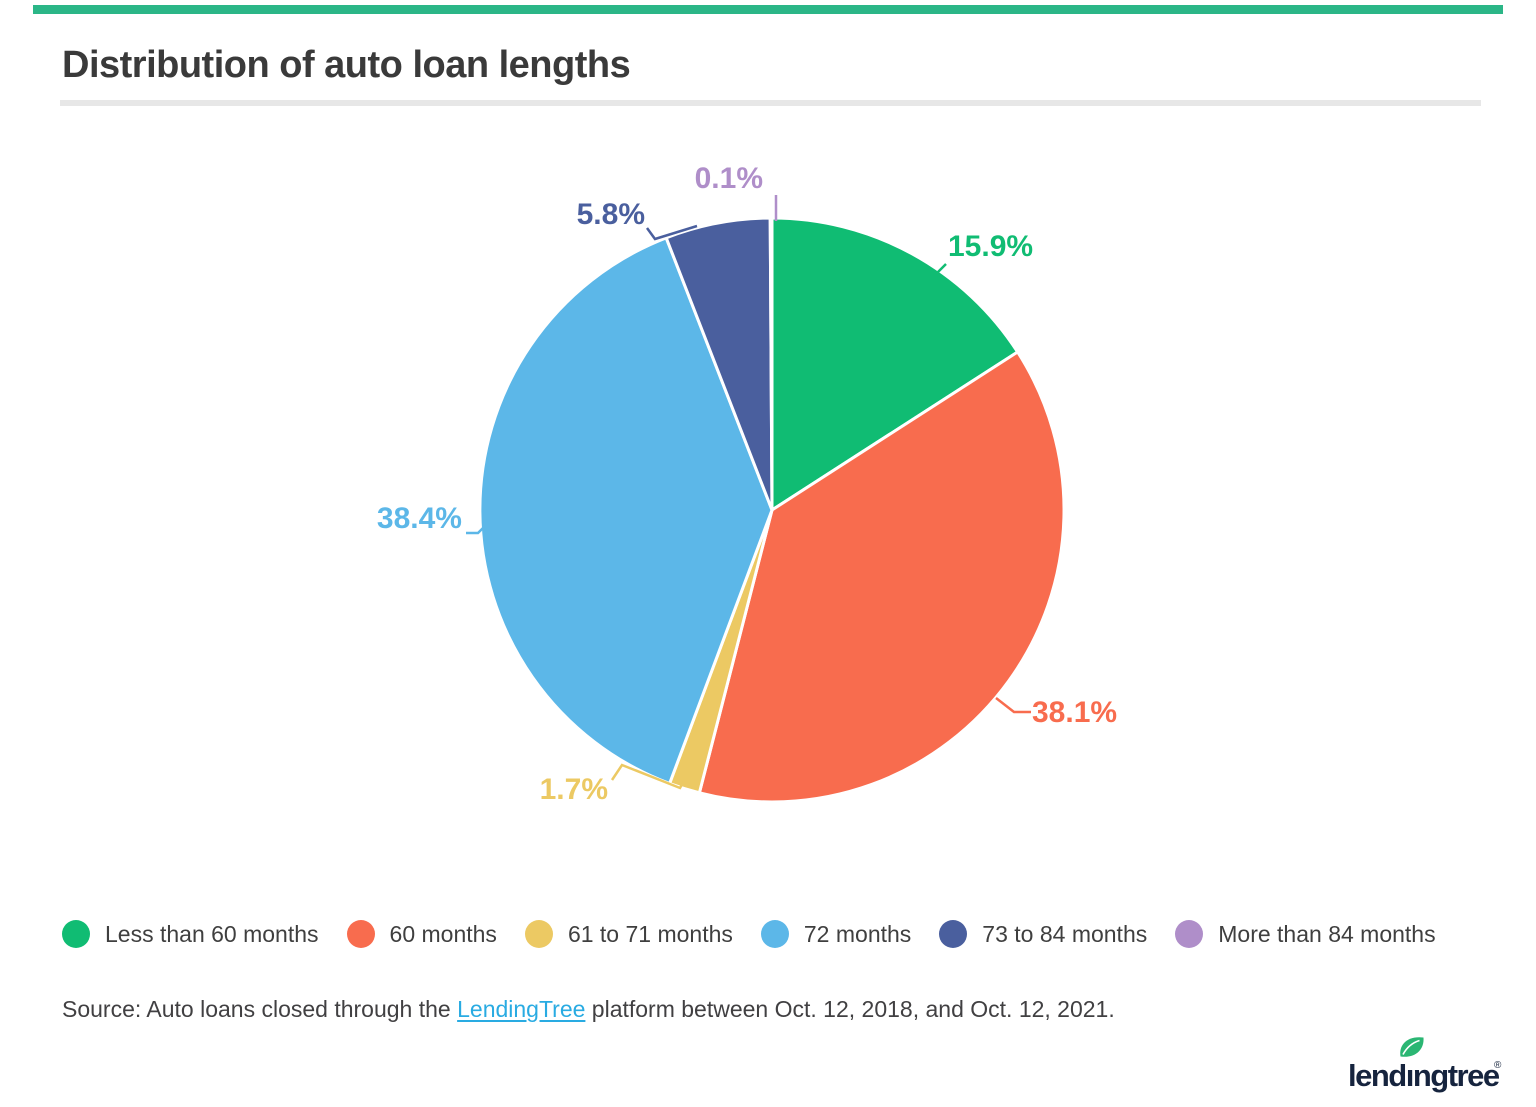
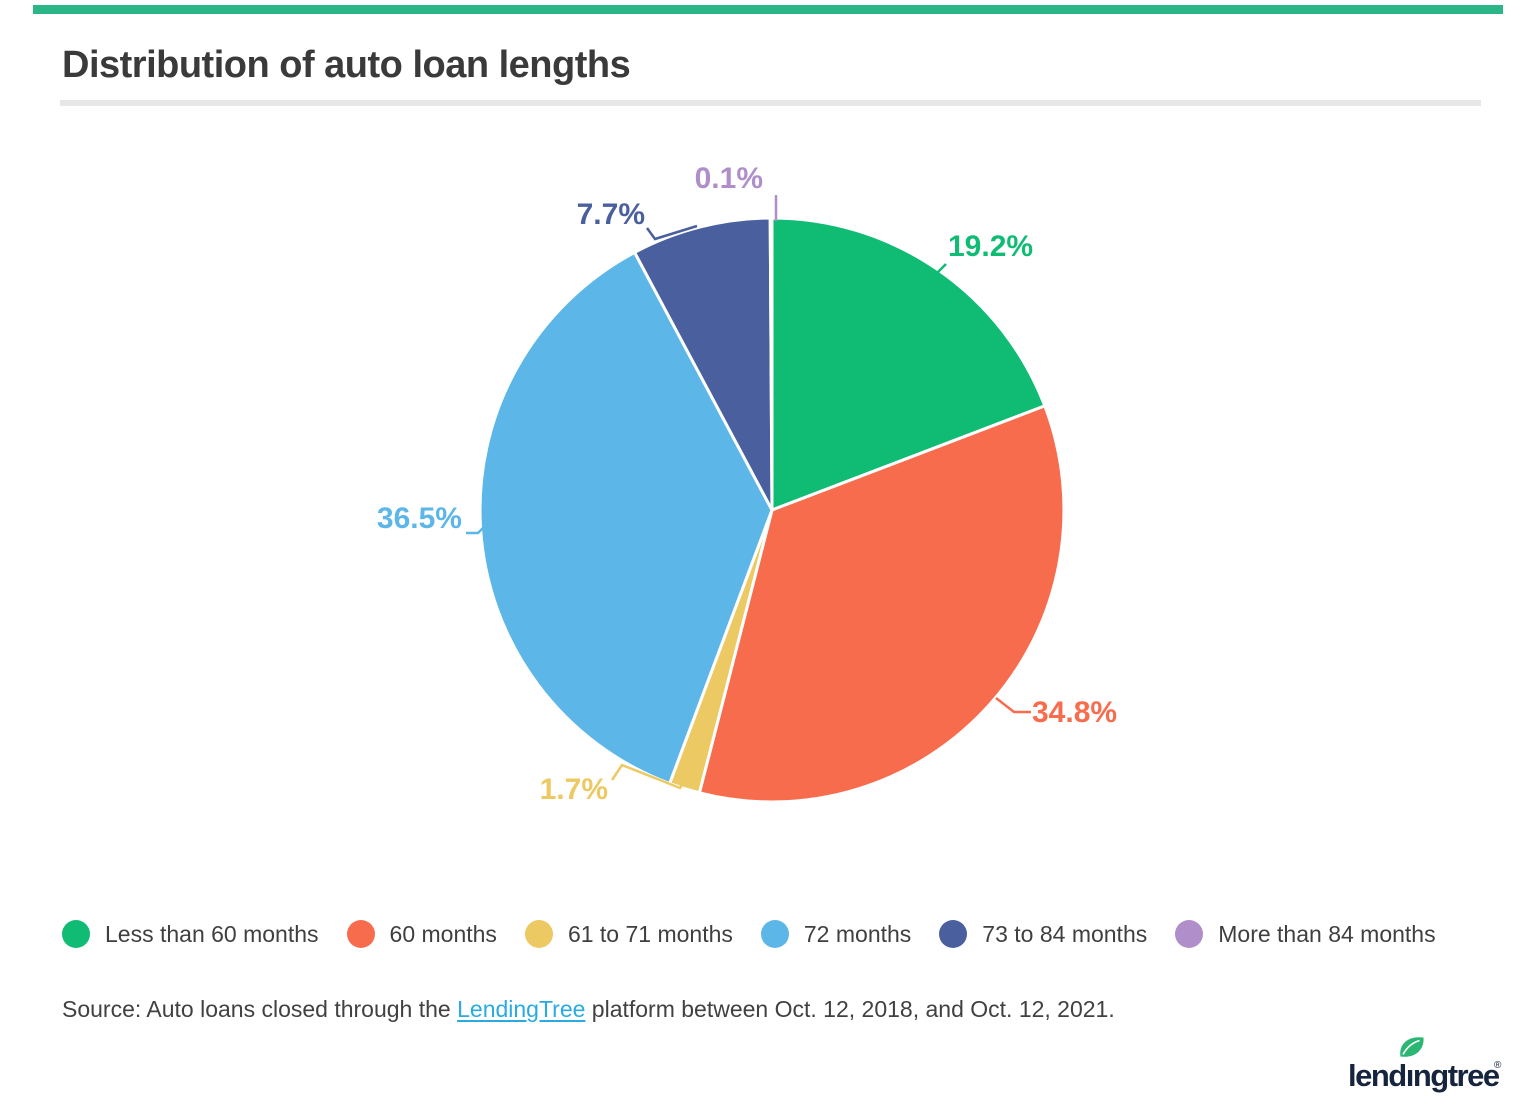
Less than 60 months: 15.9% -> 19.2%
60 months: 38.1% -> 34.8%
72 months: 38.4% -> 36.5%
73 to 84 months: 5.8% -> 7.7%
